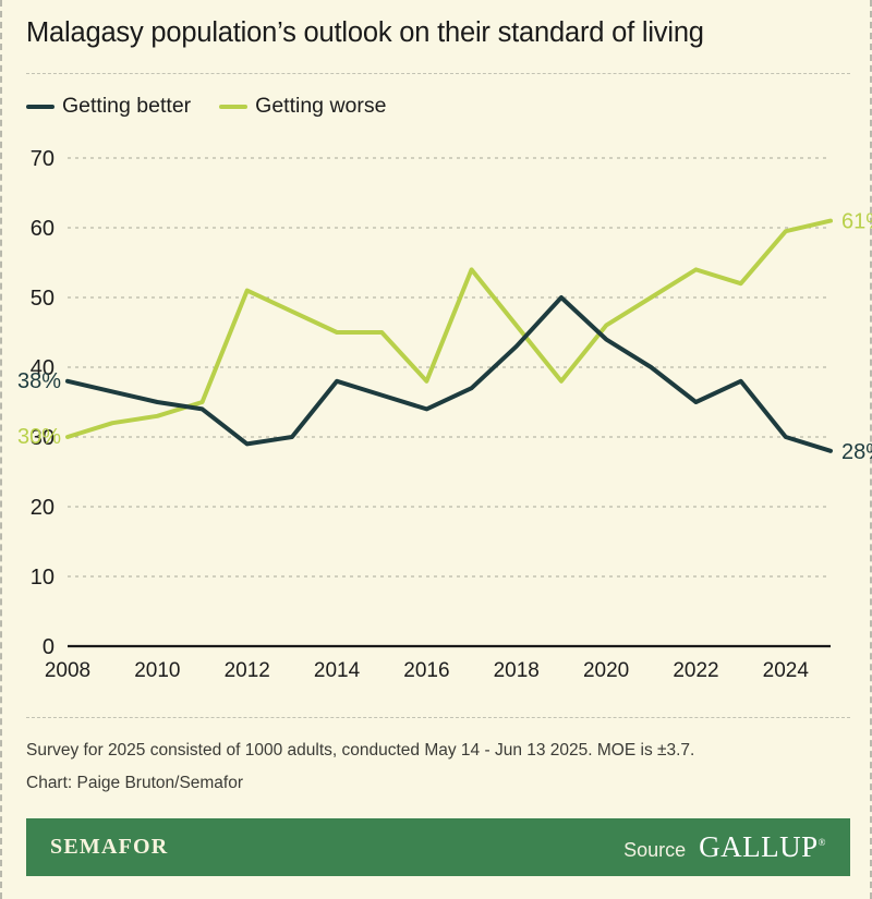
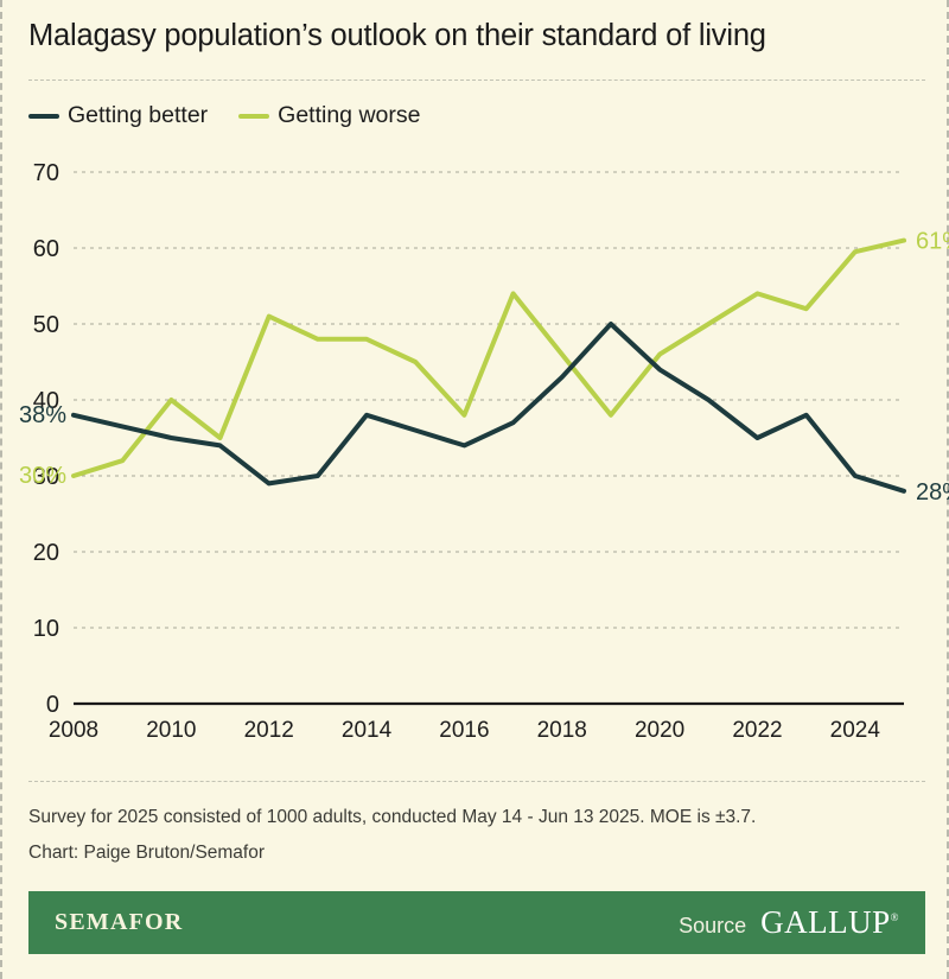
Getting worse/2010: 33 -> 40
Getting worse/2014: 45 -> 48
